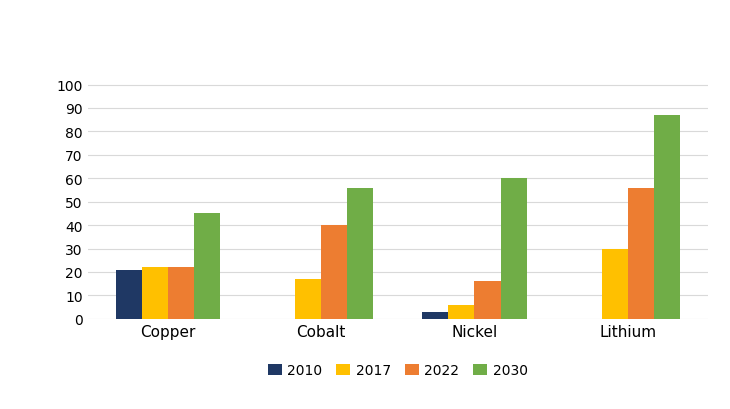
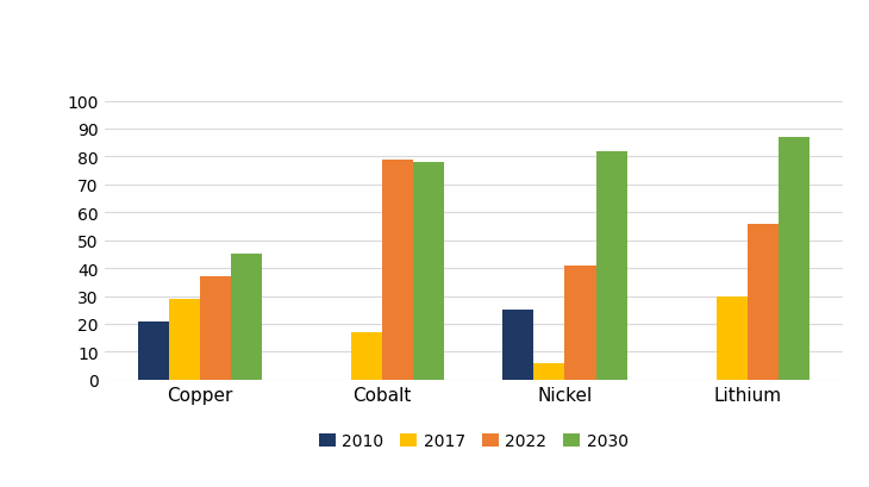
2017/Copper: 22 -> 29
2022/Copper: 22 -> 37
2022/Cobalt: 40 -> 79
2030/Cobalt: 56 -> 78
2010/Nickel: 3 -> 25
2022/Nickel: 16 -> 41
2030/Nickel: 60 -> 82
